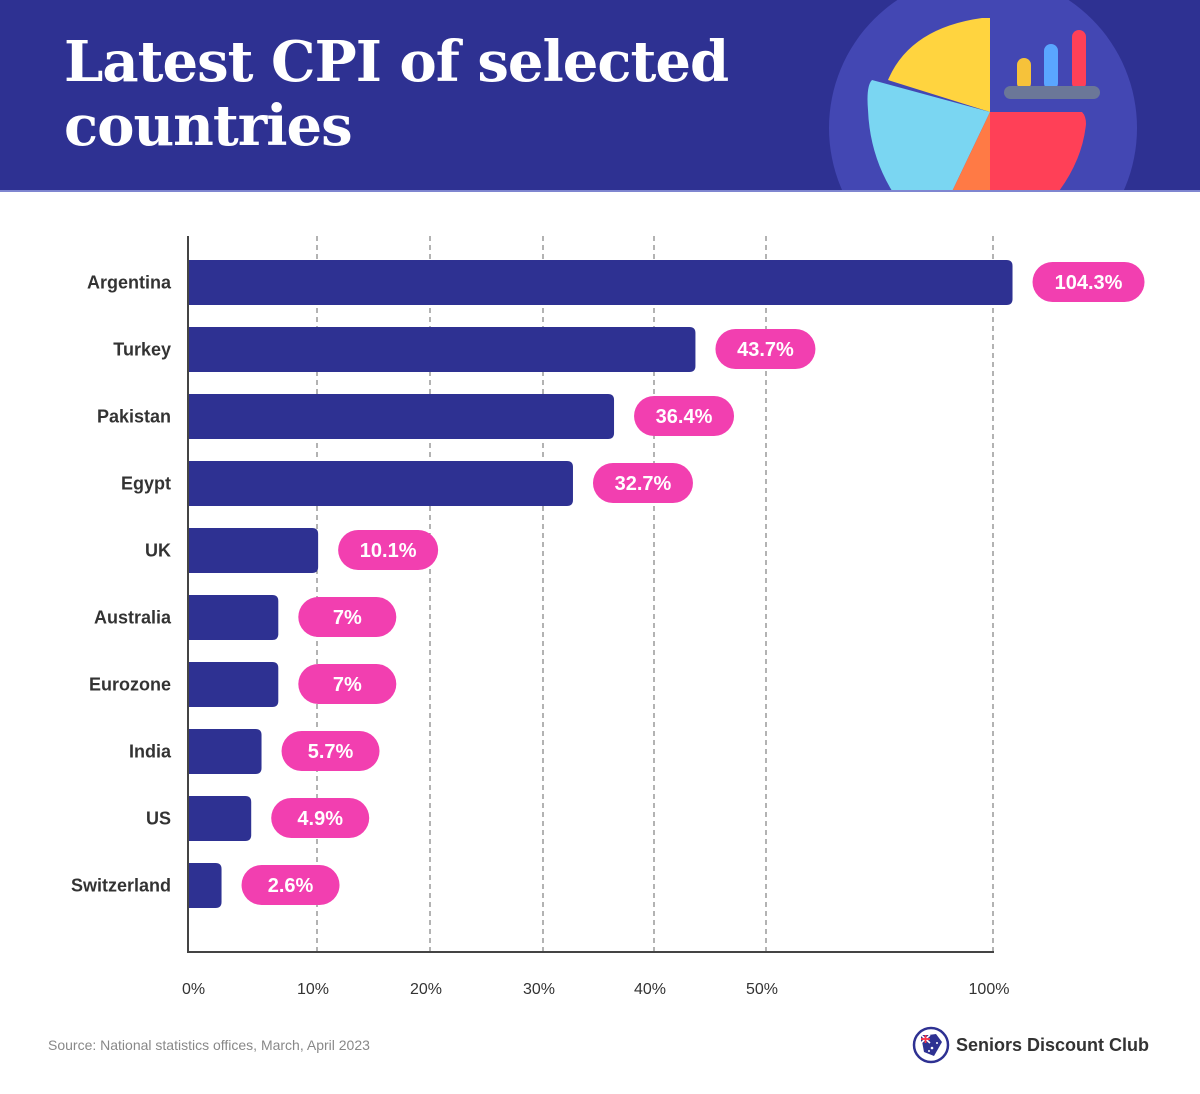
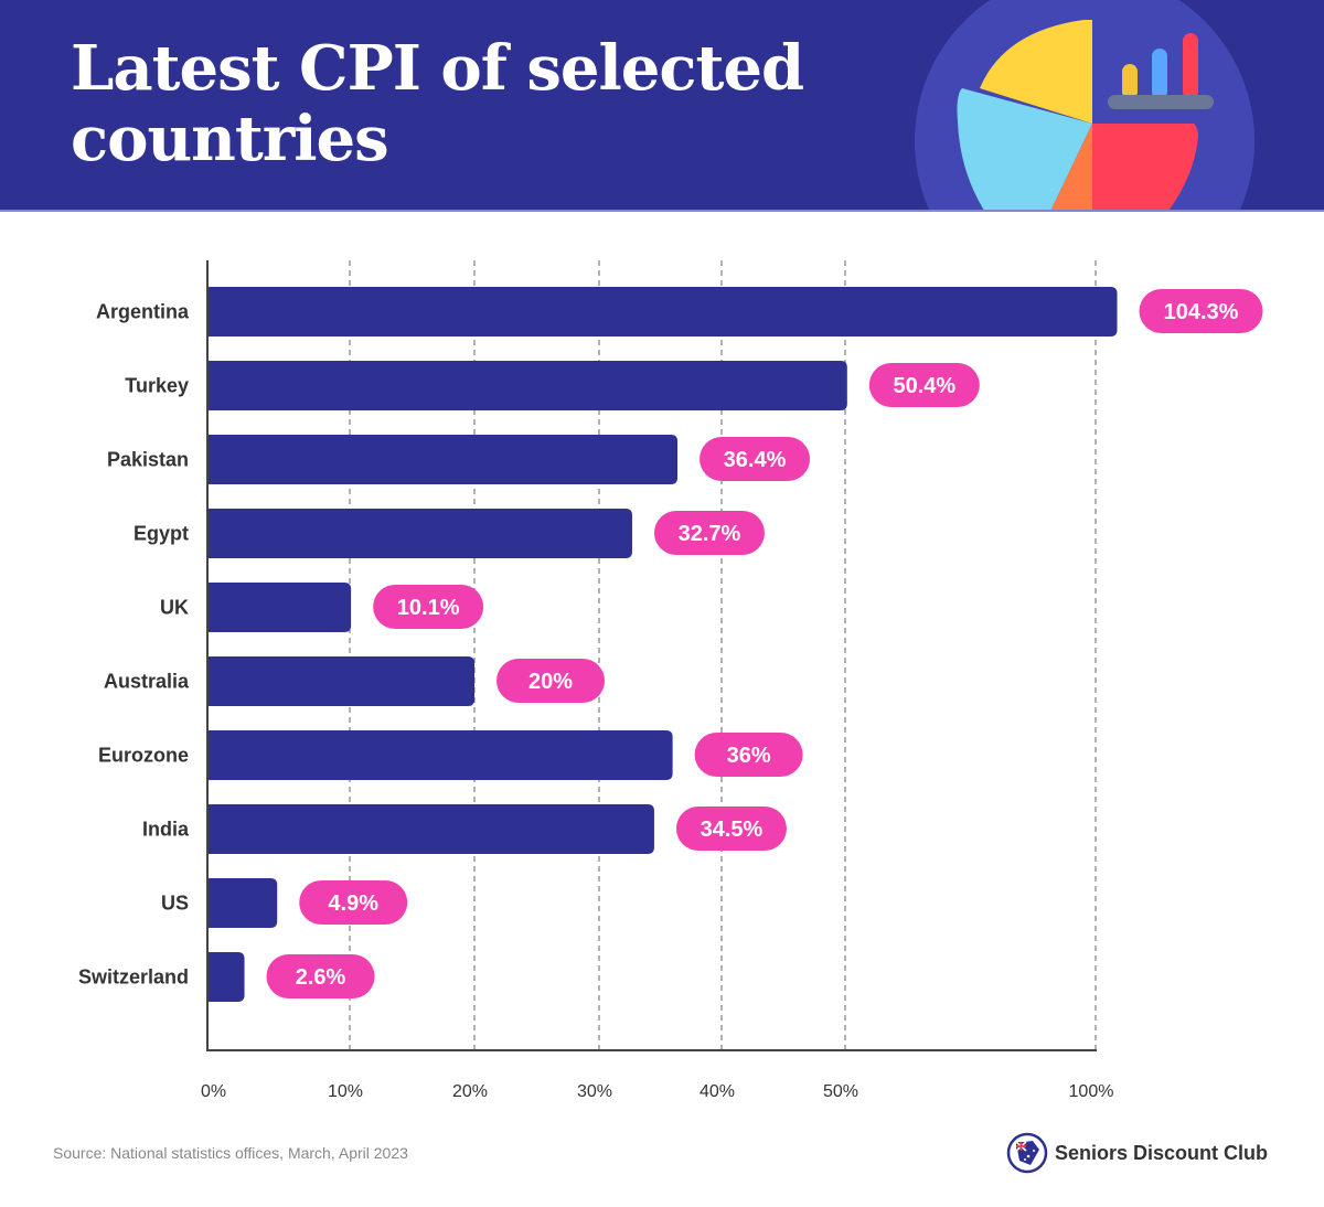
Turkey: 43.7% -> 50.4%
Australia: 7% -> 20%
Eurozone: 7% -> 36%
India: 5.7% -> 34.5%
